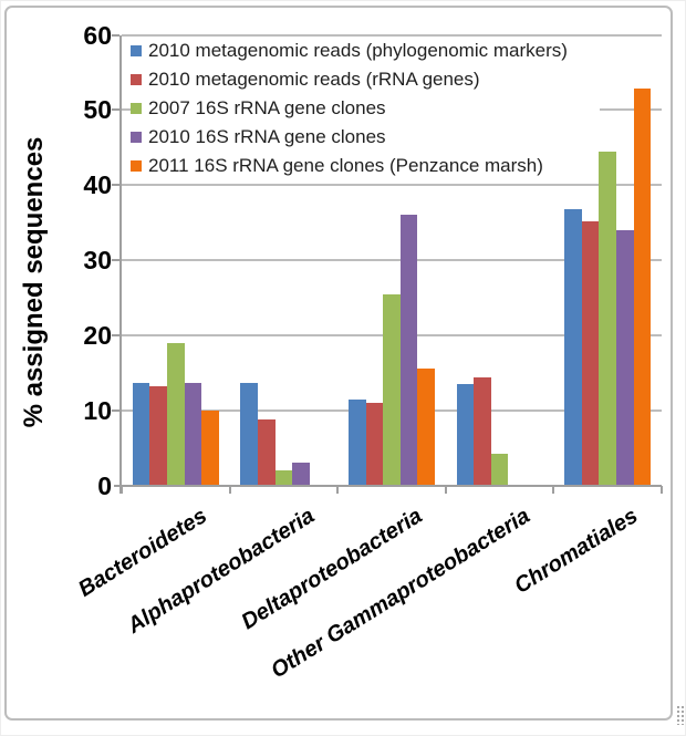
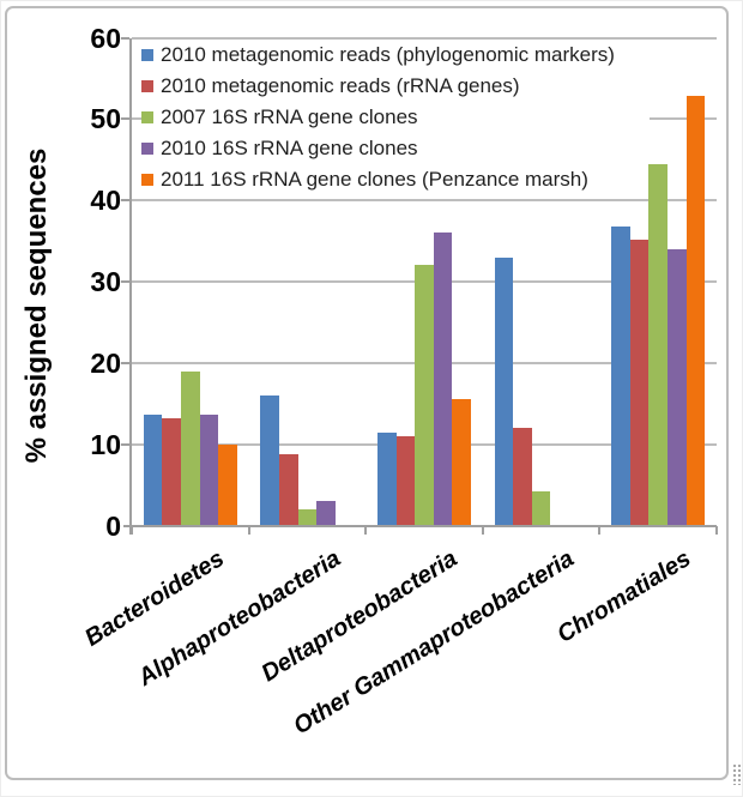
2010 metagenomic reads (phylogenomic markers)/Alphaproteobacteria: 14 -> 16
2007 16S rRNA gene clones/Deltaproteobacteria: 25 -> 32
2010 metagenomic reads (phylogenomic markers)/Other Gammaproteobacteria: 14 -> 33
2010 metagenomic reads (rRNA genes)/Other Gammaproteobacteria: 14 -> 12
